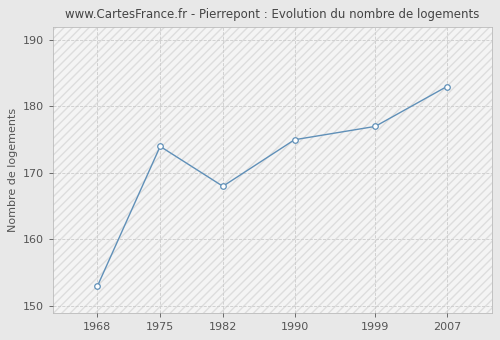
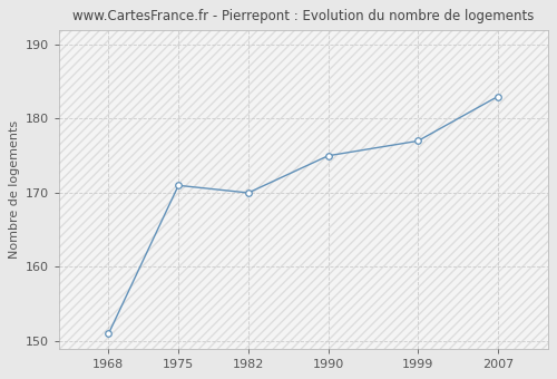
1968: 153 -> 151
1975: 174 -> 171
1982: 168 -> 170
